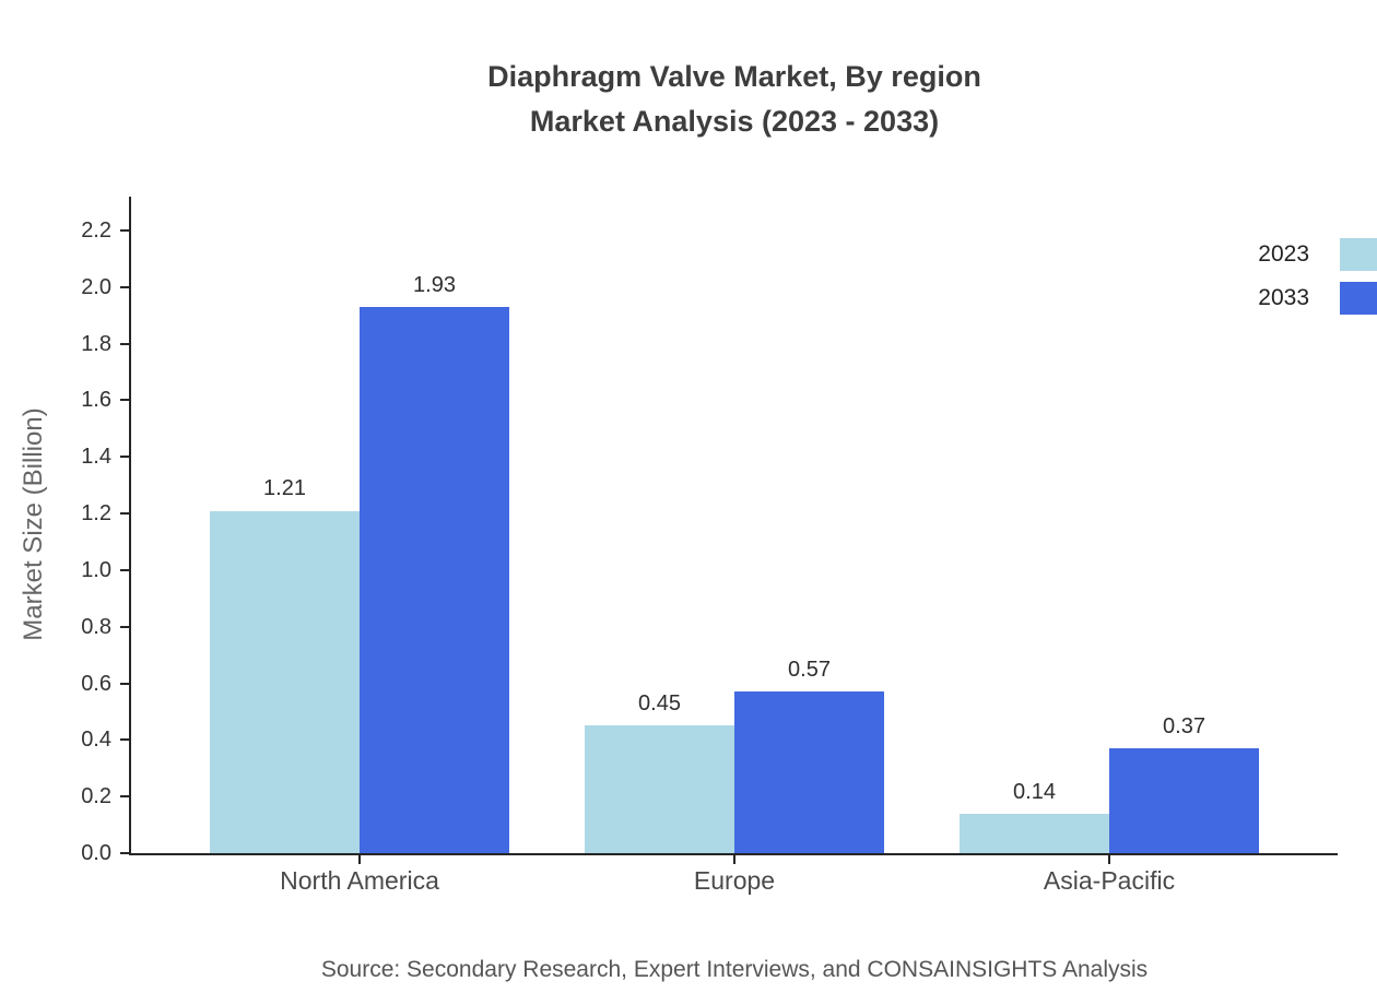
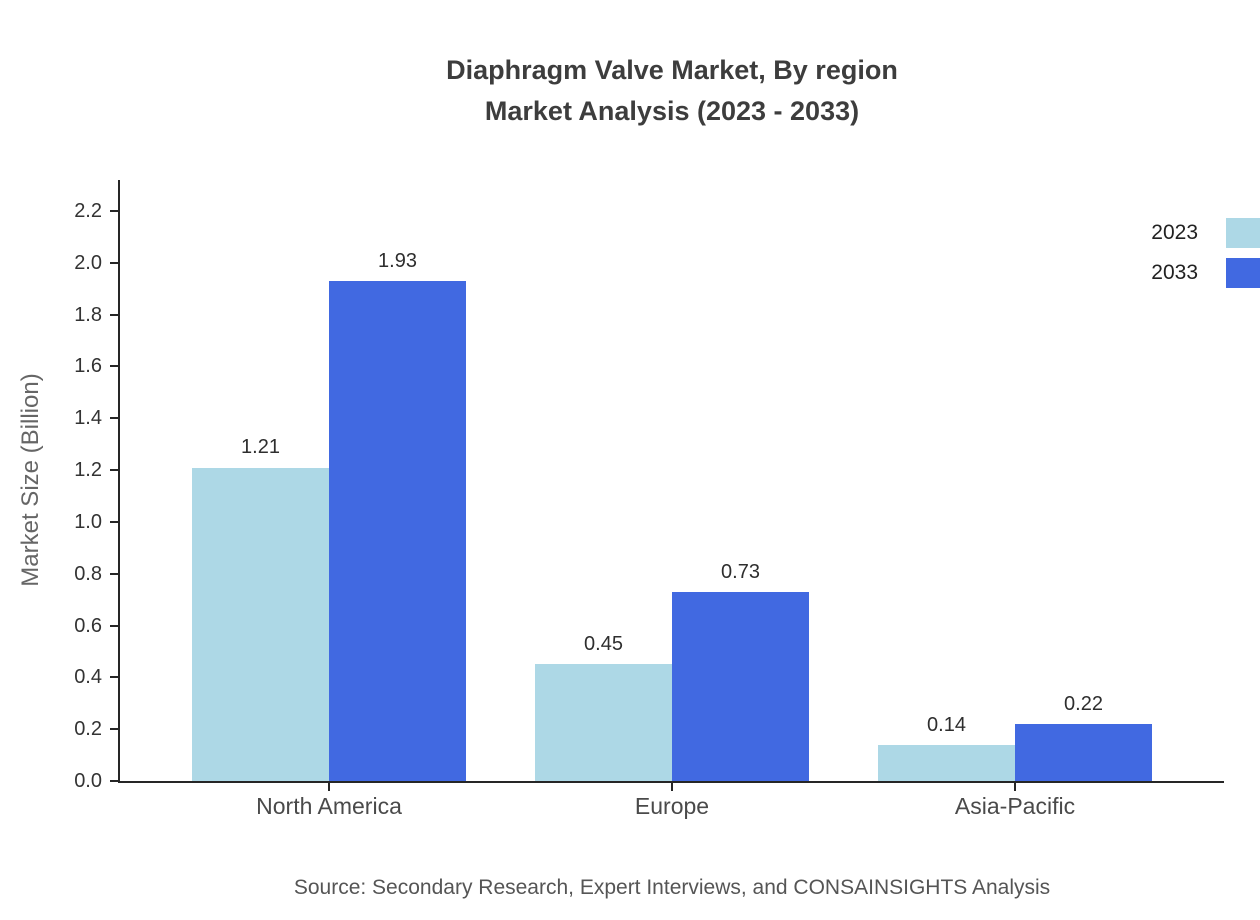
2033/Europe: 0.57 -> 0.73
2033/Asia-Pacific: 0.37 -> 0.22
